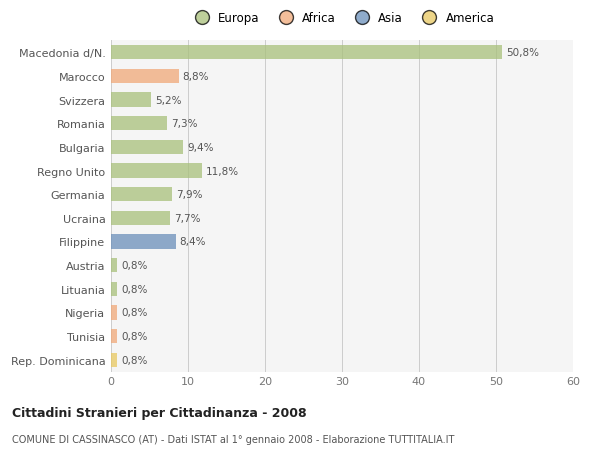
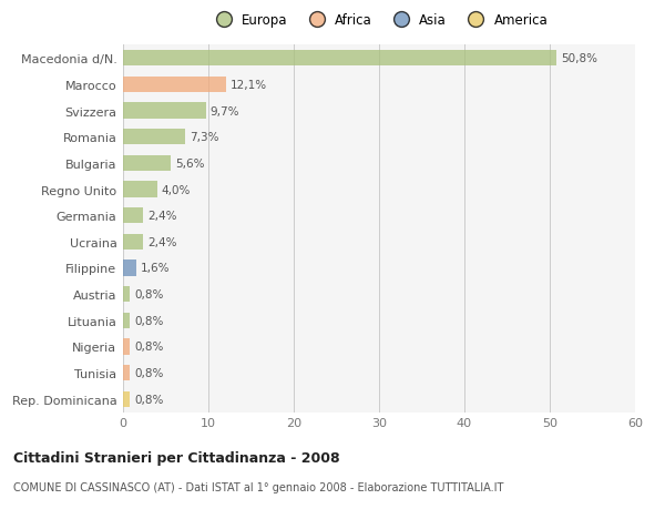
Marocco: 8,8% -> 12,1%
Svizzera: 5,2% -> 9,7%
Bulgaria: 9,4% -> 5,6%
Regno Unito: 11,8% -> 4,0%
Germania: 7,9% -> 2,4%
Ucraina: 7,7% -> 2,4%
Filippine: 8,4% -> 1,6%
